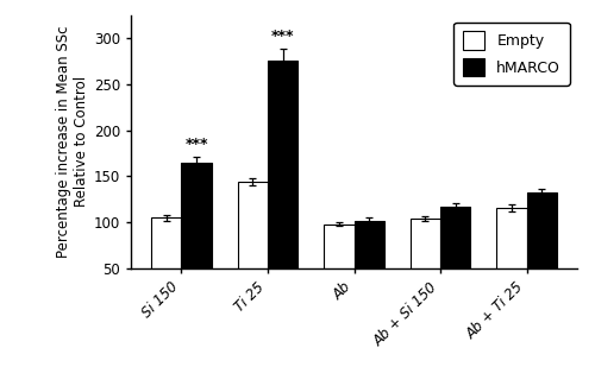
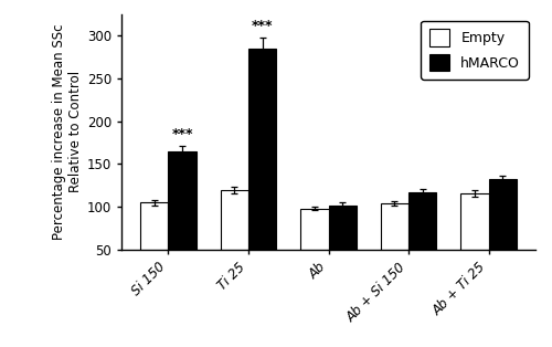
Empty/Ti 25: 144 -> 120
hMARCO/Ti 25: 276 -> 285
